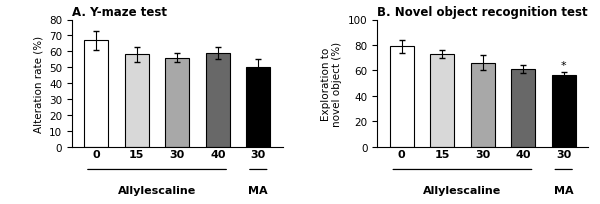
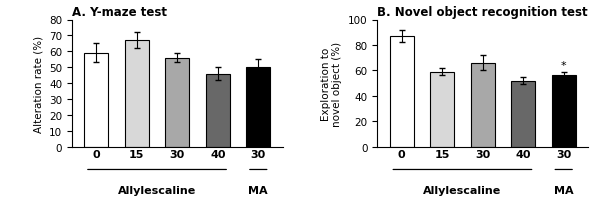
A. Y-maze test/0: 67 -> 59
A. Y-maze test/15: 58 -> 67
A. Y-maze test/40: 59 -> 46
B. Novel object recognition test/0: 79 -> 87
B. Novel object recognition test/15: 73 -> 59
B. Novel object recognition test/40: 61 -> 52
